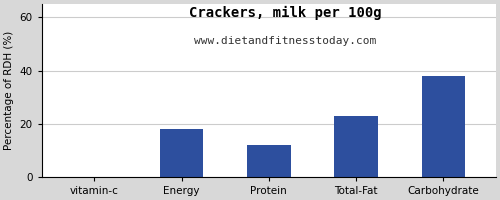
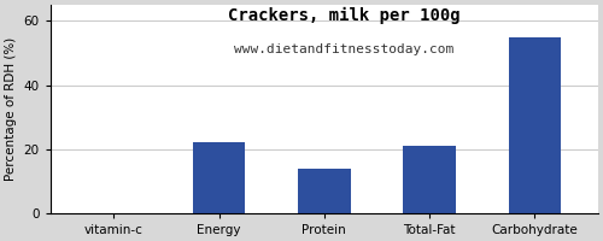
Energy: 18 -> 22
Protein: 12 -> 14
Total-Fat: 23 -> 21
Carbohydrate: 38 -> 55
